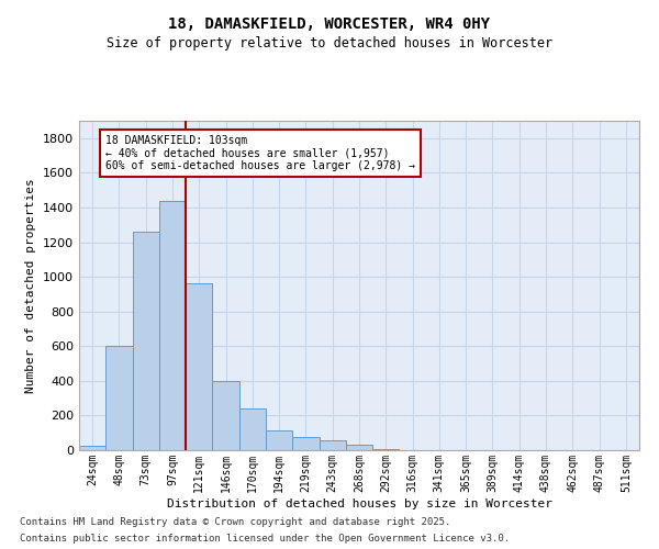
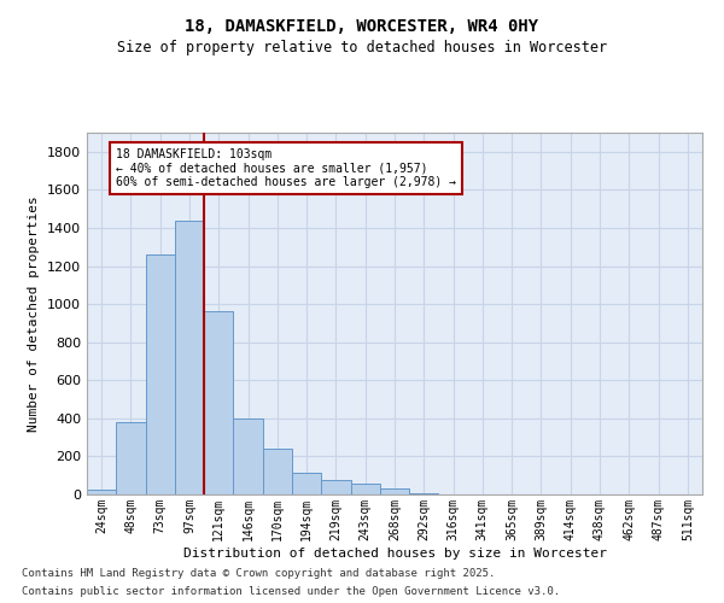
48sqm: 600 -> 380
